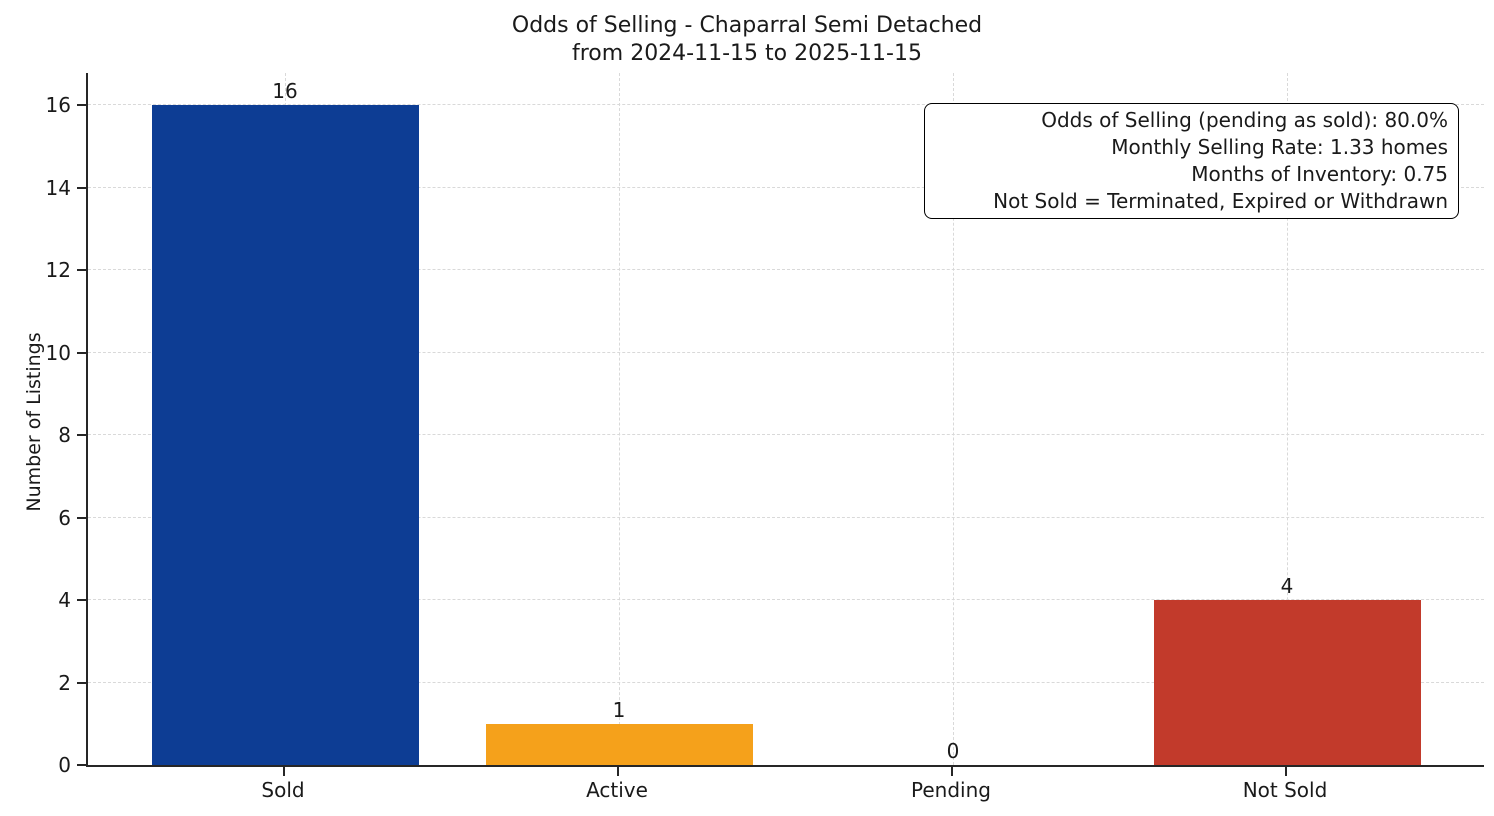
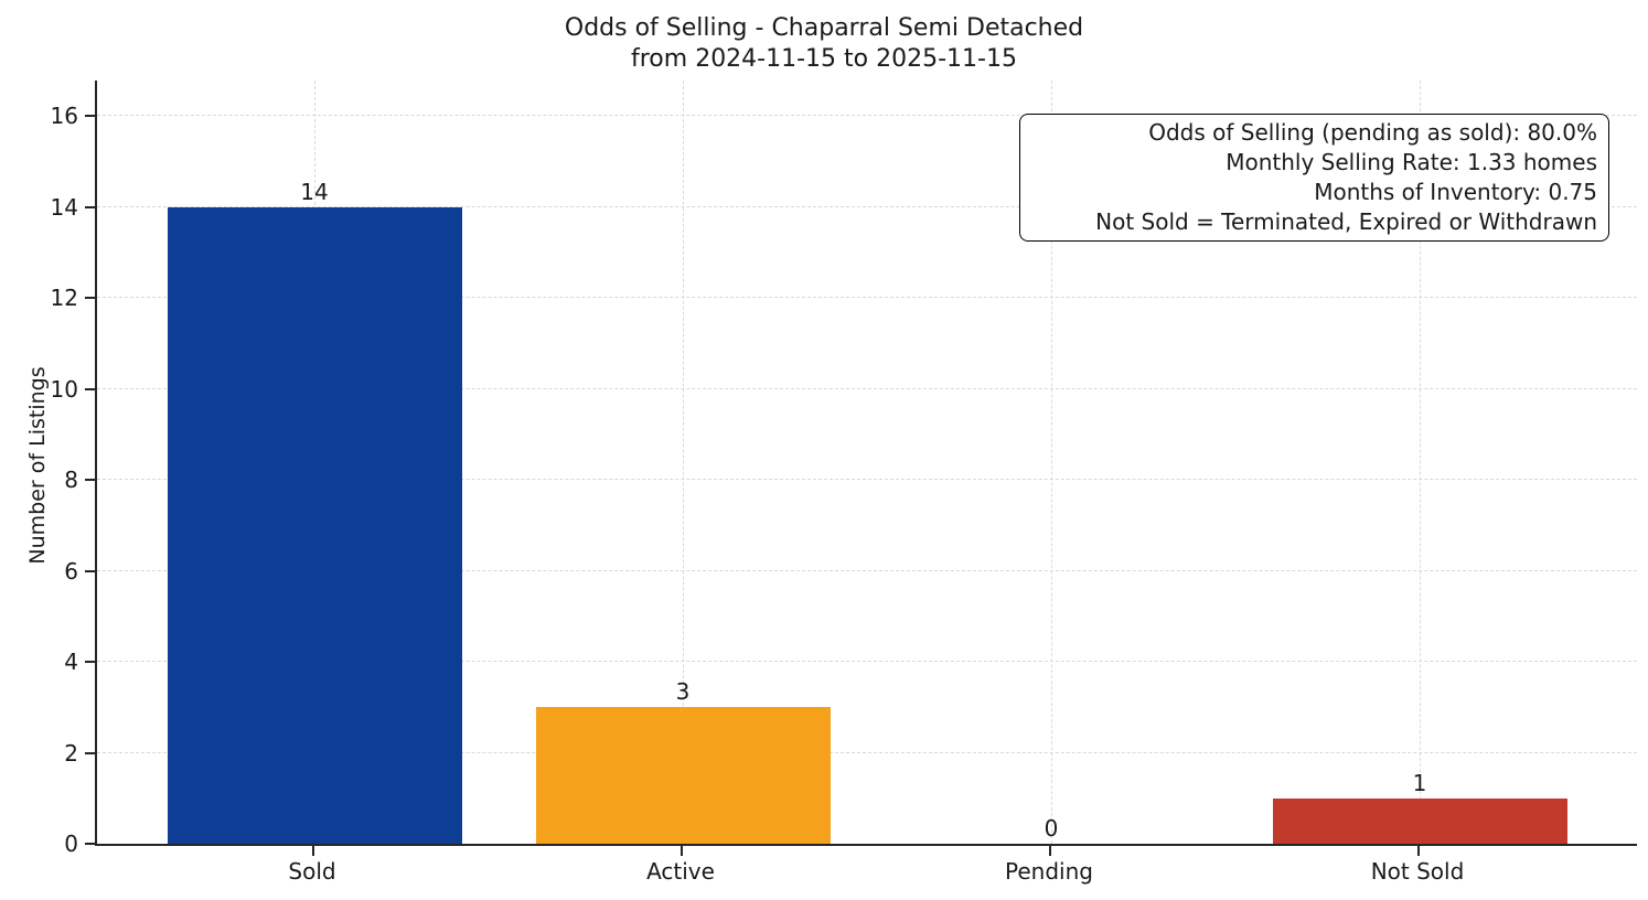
Sold: 16 -> 14
Active: 1 -> 3
Not Sold: 4 -> 1
